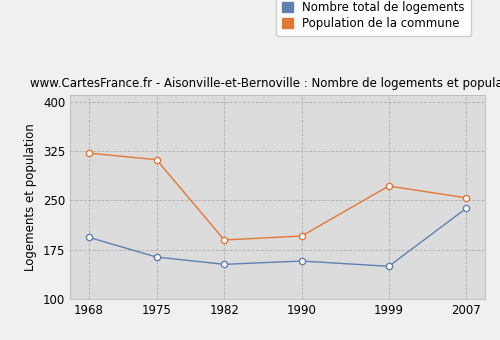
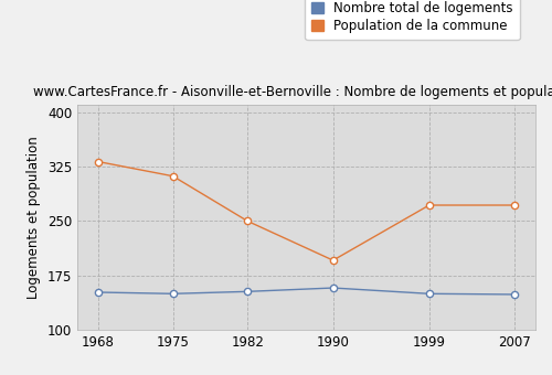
Nombre total de logements/1968: 194 -> 152
Population de la commune/1968: 322 -> 332
Nombre total de logements/1975: 164 -> 150
Population de la commune/1982: 190 -> 250
Nombre total de logements/2007: 238 -> 149
Population de la commune/2007: 254 -> 272
